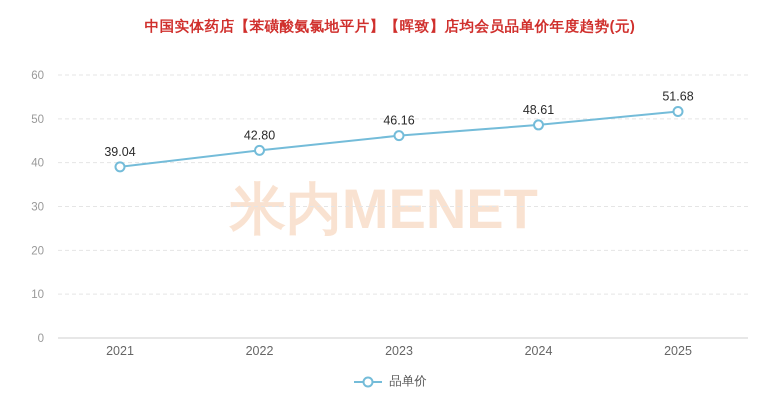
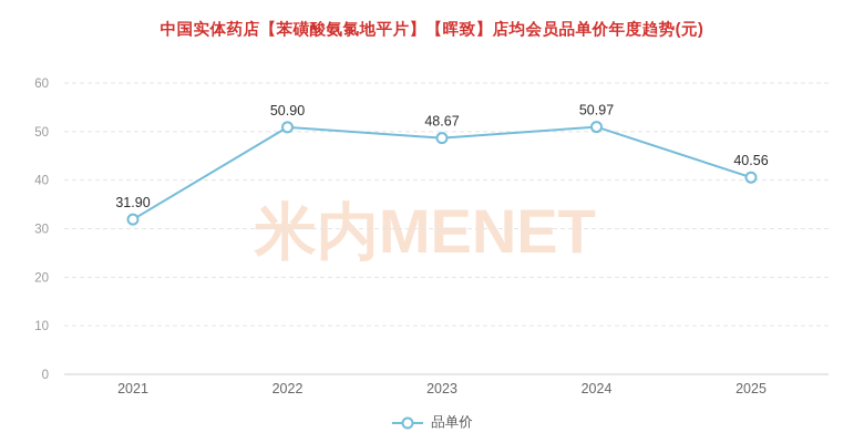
2021: 39.04 -> 31.90
2022: 42.80 -> 50.90
2023: 46.16 -> 48.67
2024: 48.61 -> 50.97
2025: 51.68 -> 40.56
